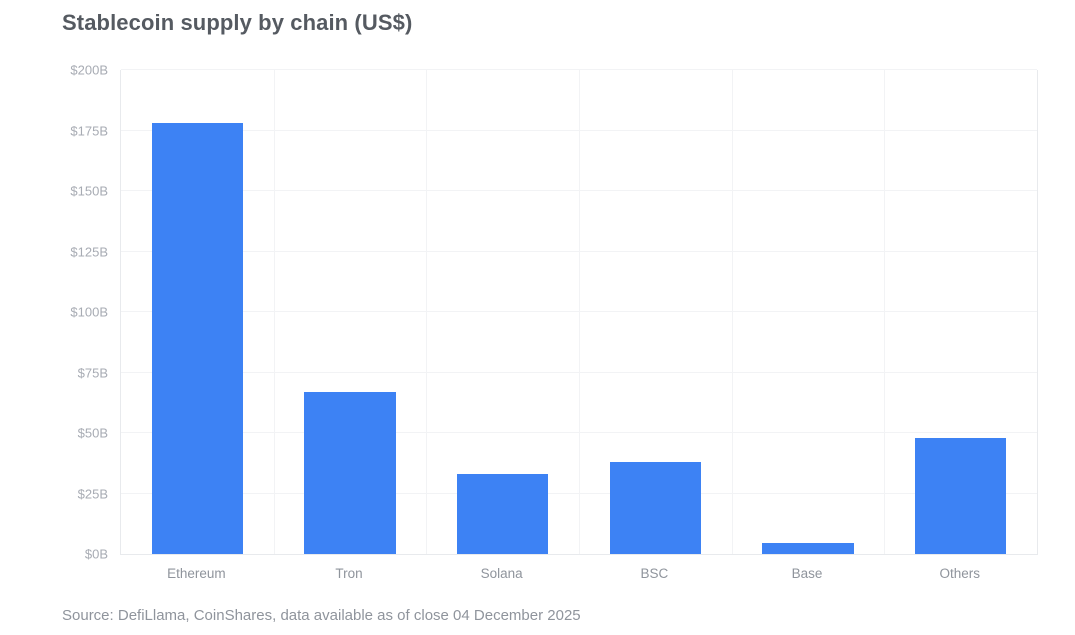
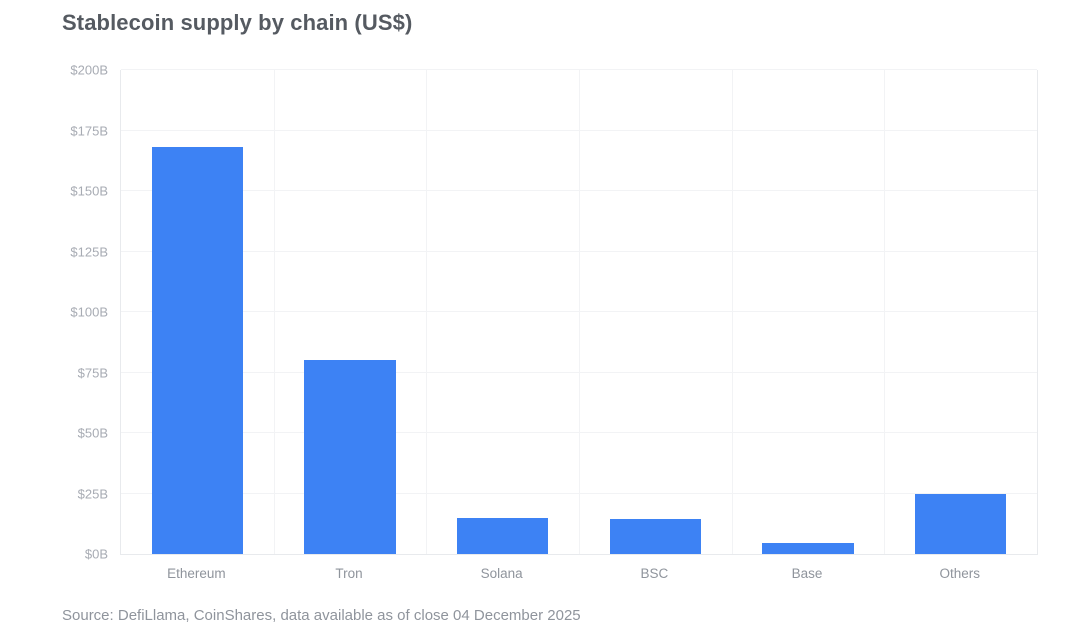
Ethereum: $178B -> $168B
Tron: $67B -> $80B
Solana: $33B -> $15B
BSC: $38B -> $14B
Others: $48B -> $25B
